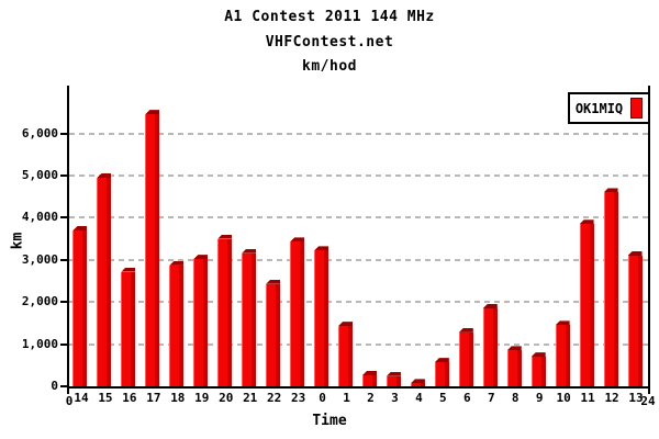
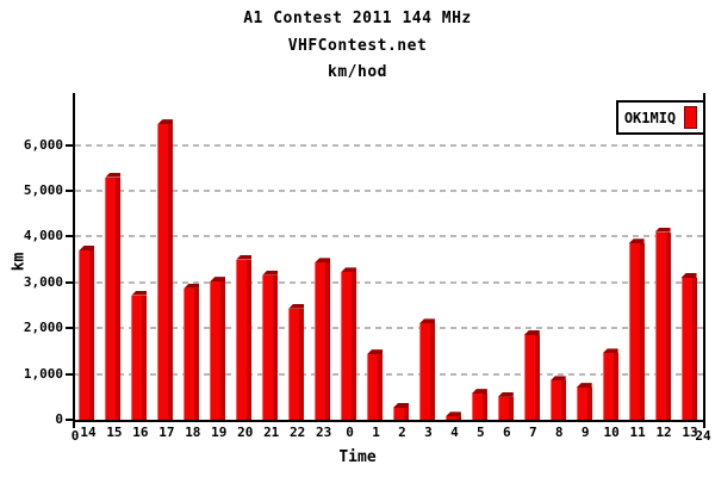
15: 5000 -> 5300
3: 200 -> 2100
6: 1300 -> 500
12: 4600 -> 4100
